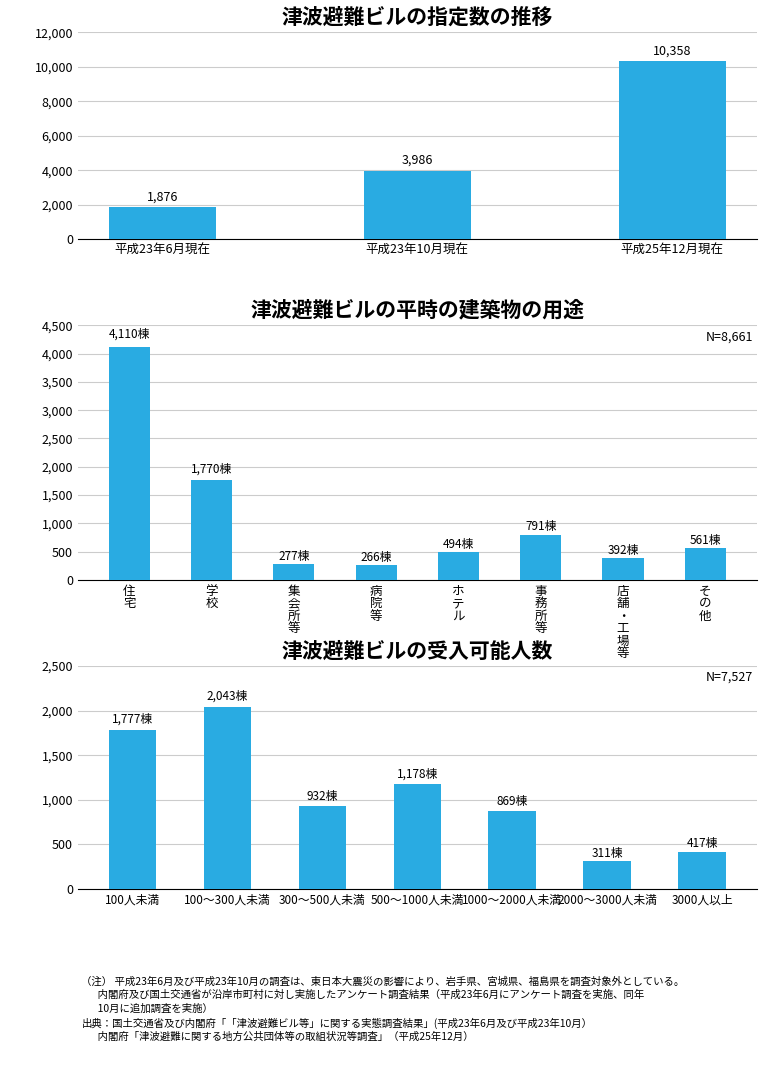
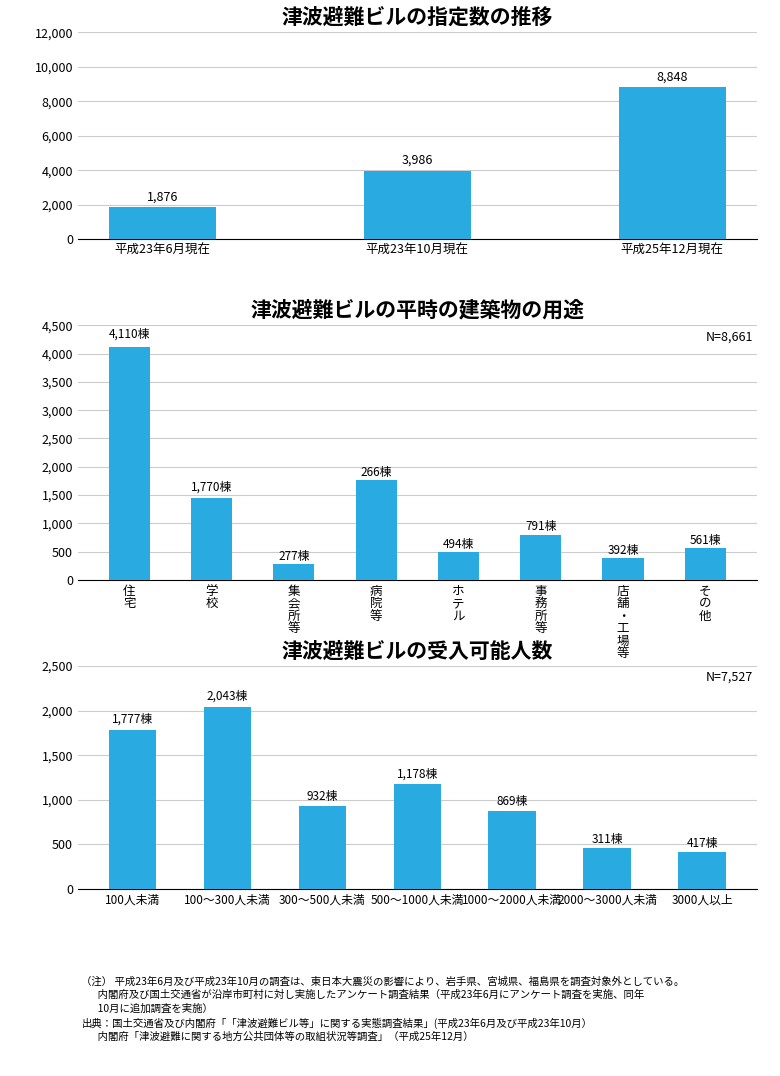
津波避難ビルの指定数の推移/平成25年12月現在: 10,358 -> 8,848
津波避難ビルの平時の建築物の用途/学 校: 1,770 -> 1,440
津波避難ビルの平時の建築物の用途/病 院 等: 270 -> 1,760
津波避難ビルの受入可能人数/2000〜3000人未満: 310 -> 460
